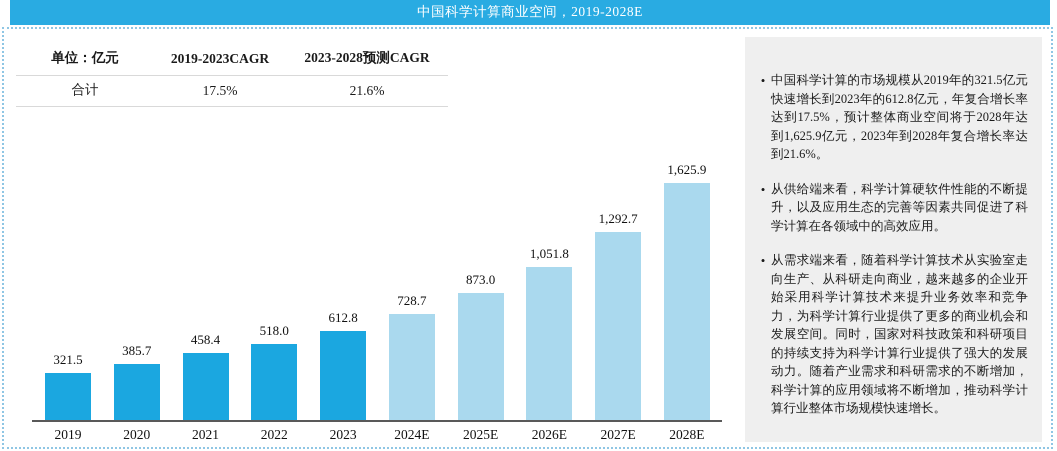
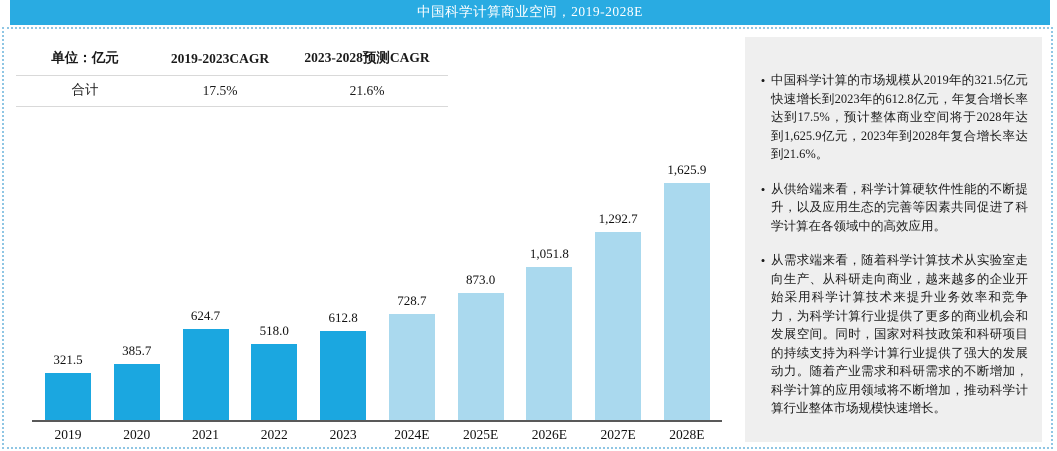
2021: 458.4 -> 624.7
